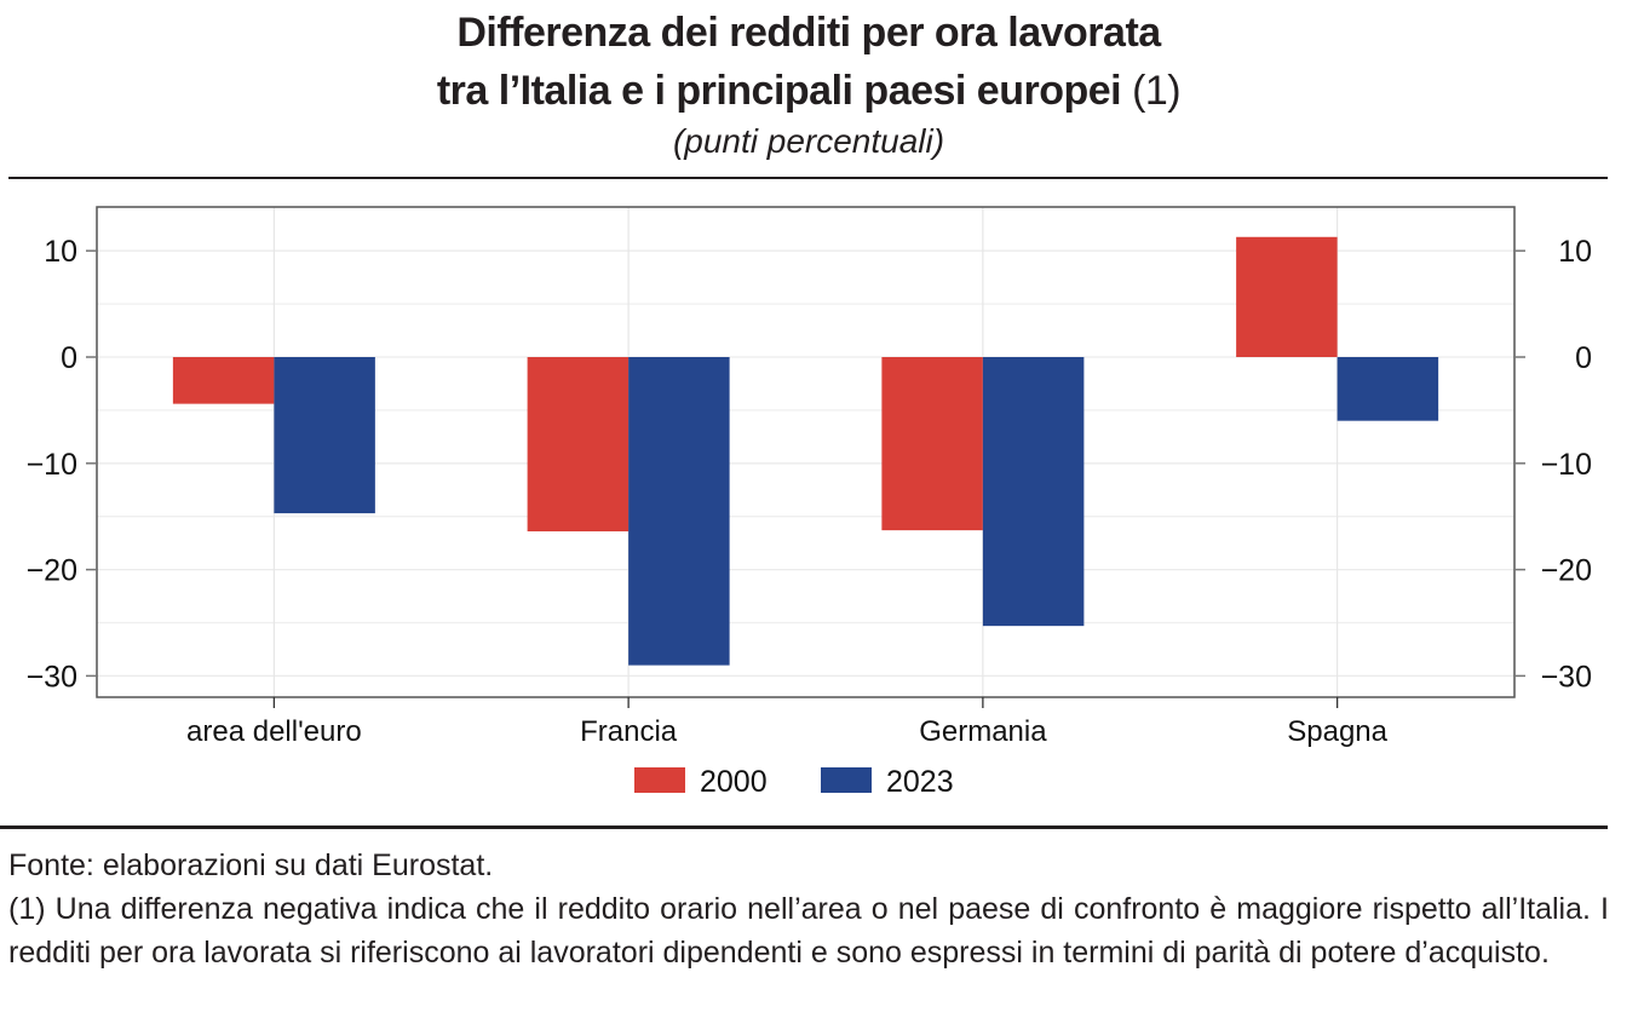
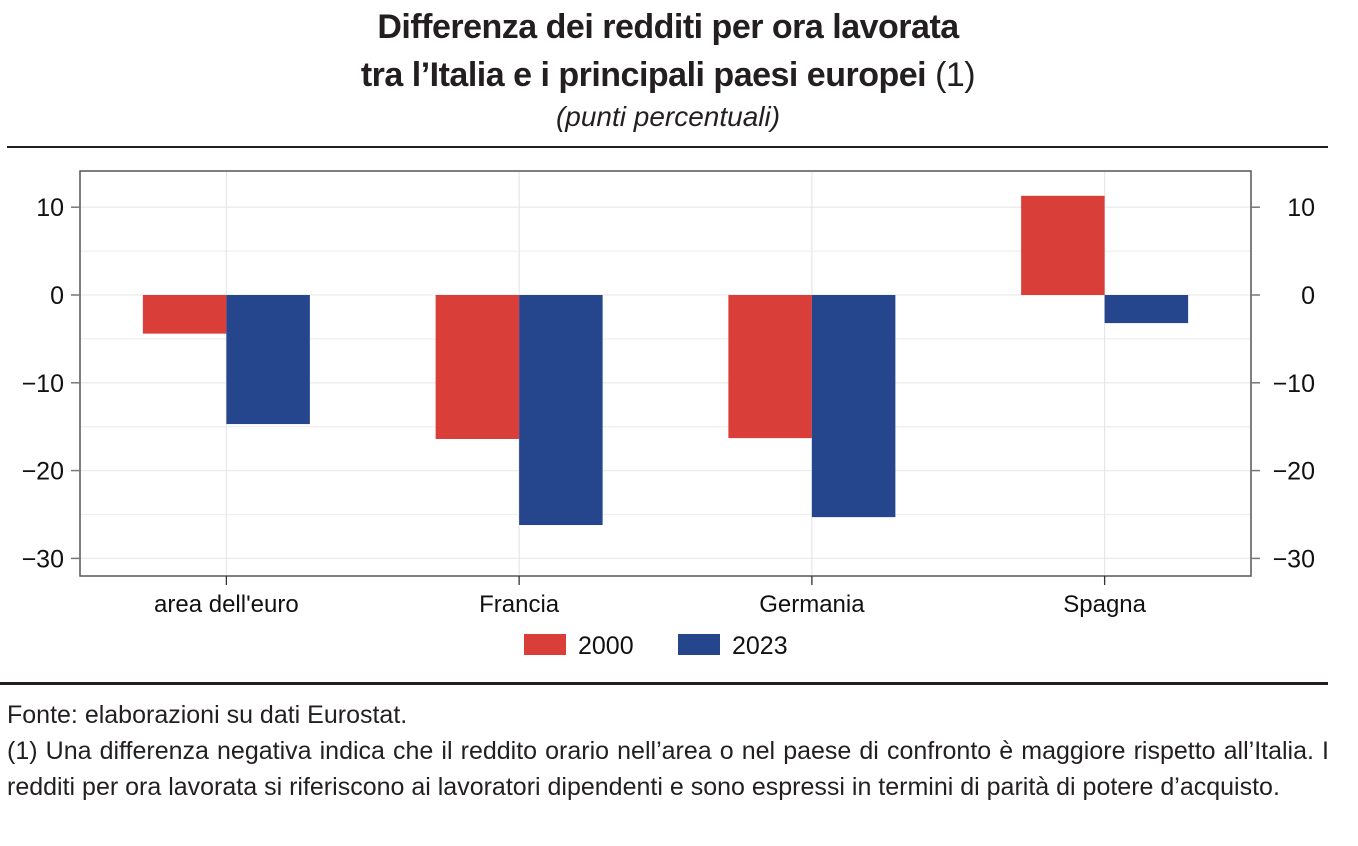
2023/Francia: -29 -> -26
2023/Spagna: -6 -> -3
